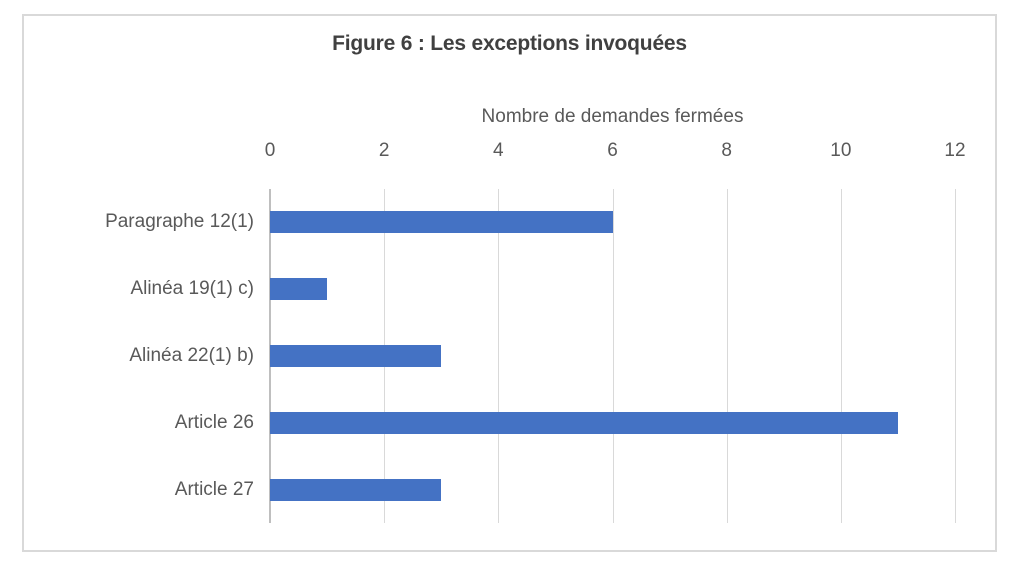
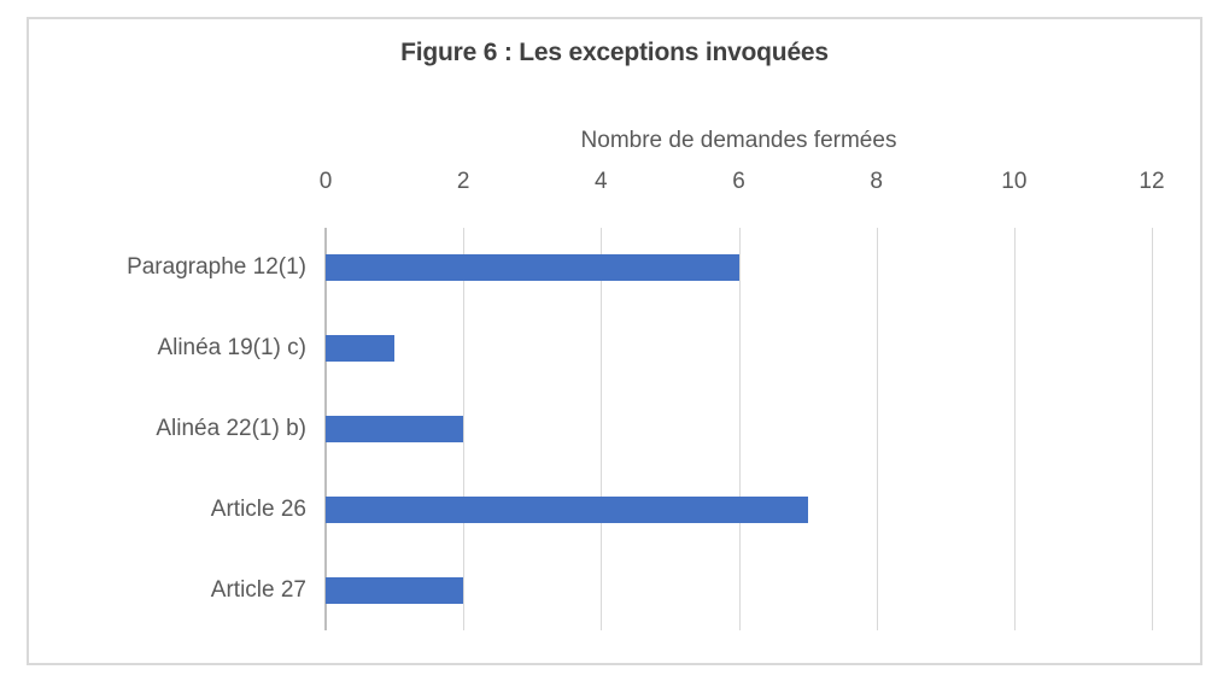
Alinéa 22(1) b): 3 -> 2
Article 26: 11 -> 7
Article 27: 3 -> 2
